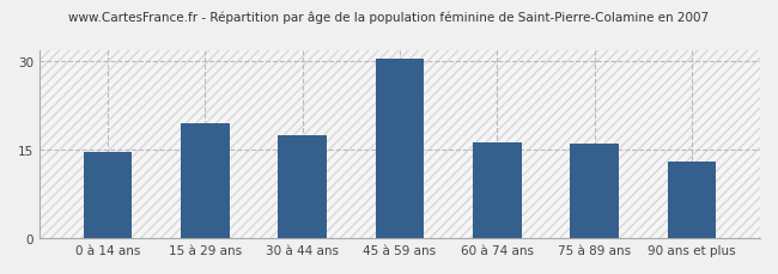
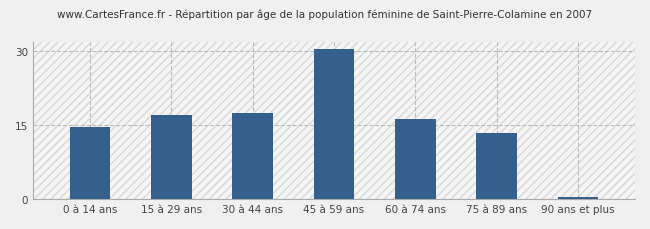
15 à 29 ans: 19.5 -> 17.0
75 à 89 ans: 16.0 -> 13.5
90 ans et plus: 13.0 -> 0.4
